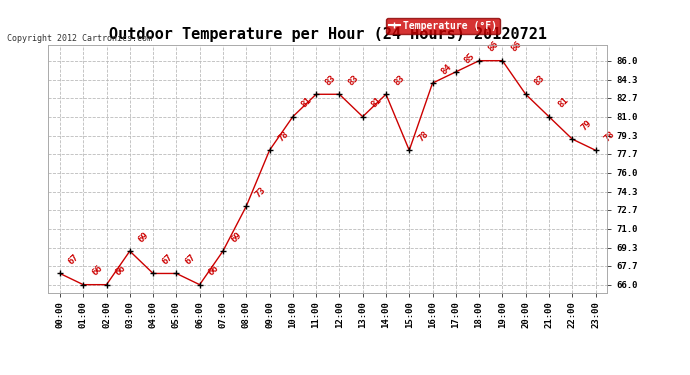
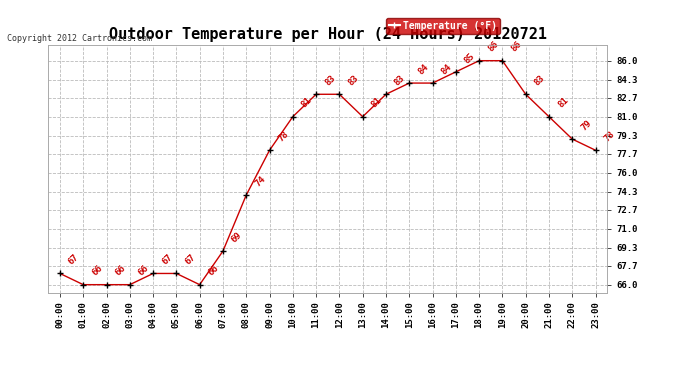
03:00: 69 -> 66
08:00: 73 -> 74
15:00: 78 -> 84
